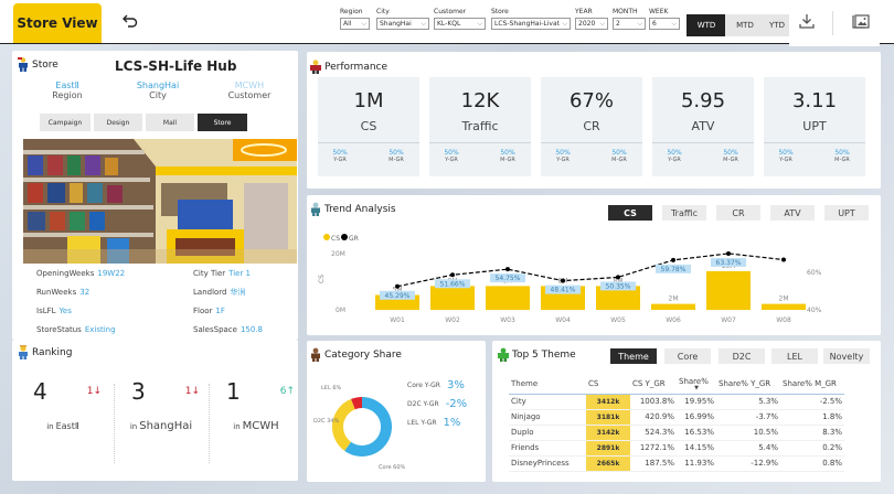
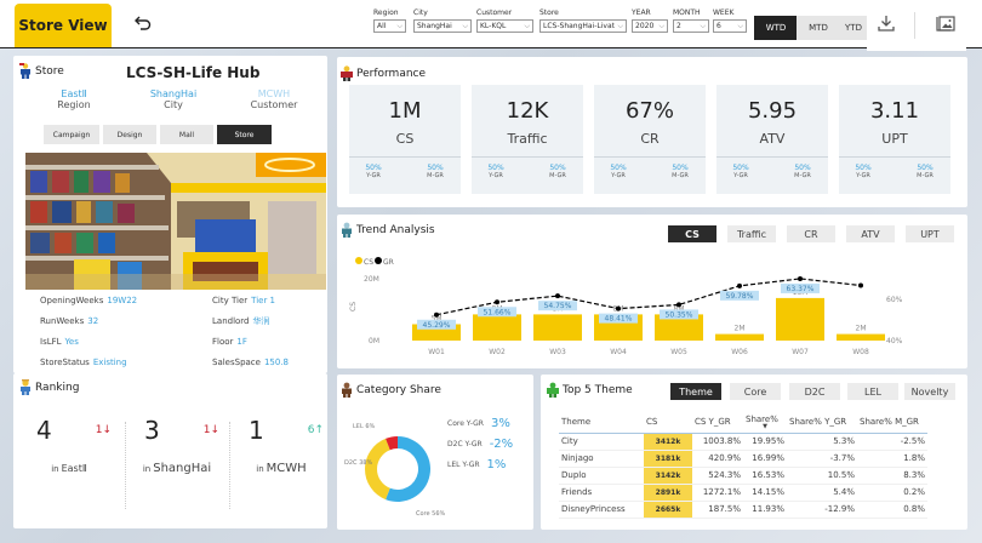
Category Share/Core: 60% -> 56%
Category Share/D2C: 34% -> 38%
